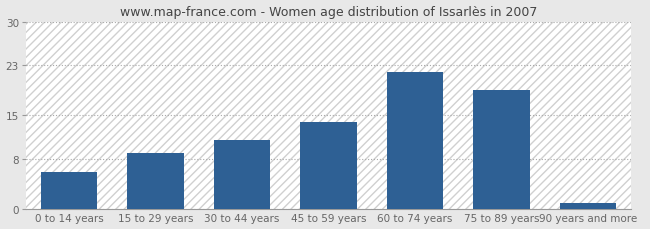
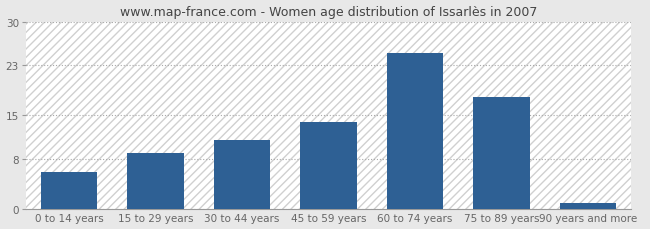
60 to 74 years: 22 -> 25
75 to 89 years: 19 -> 18
